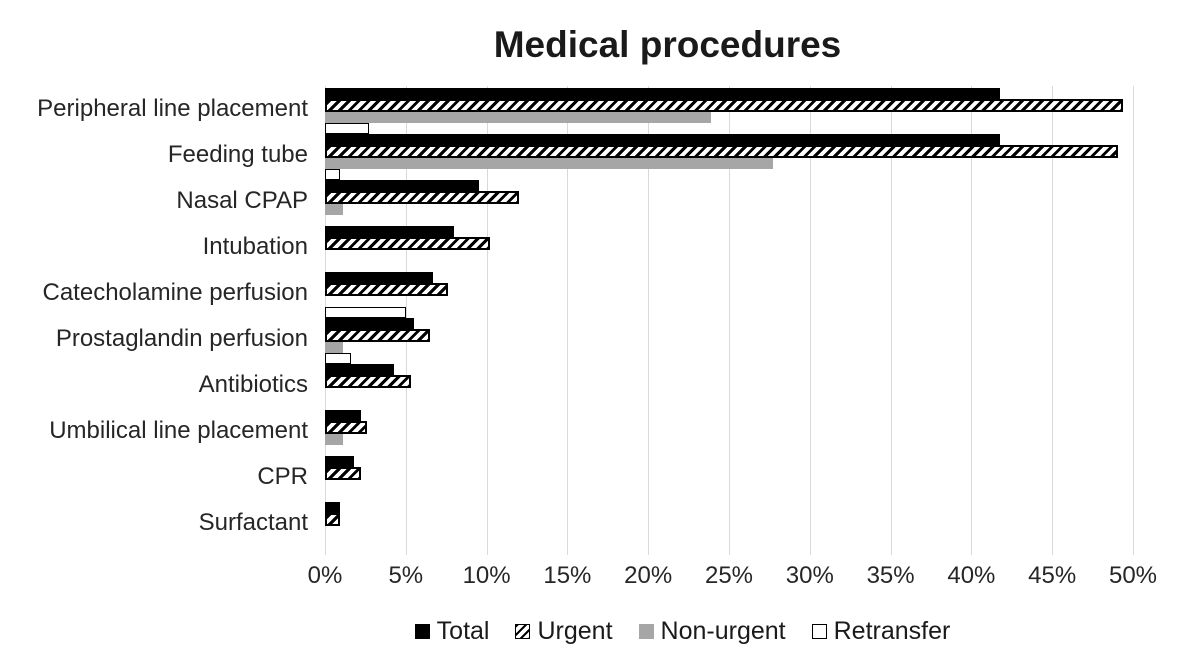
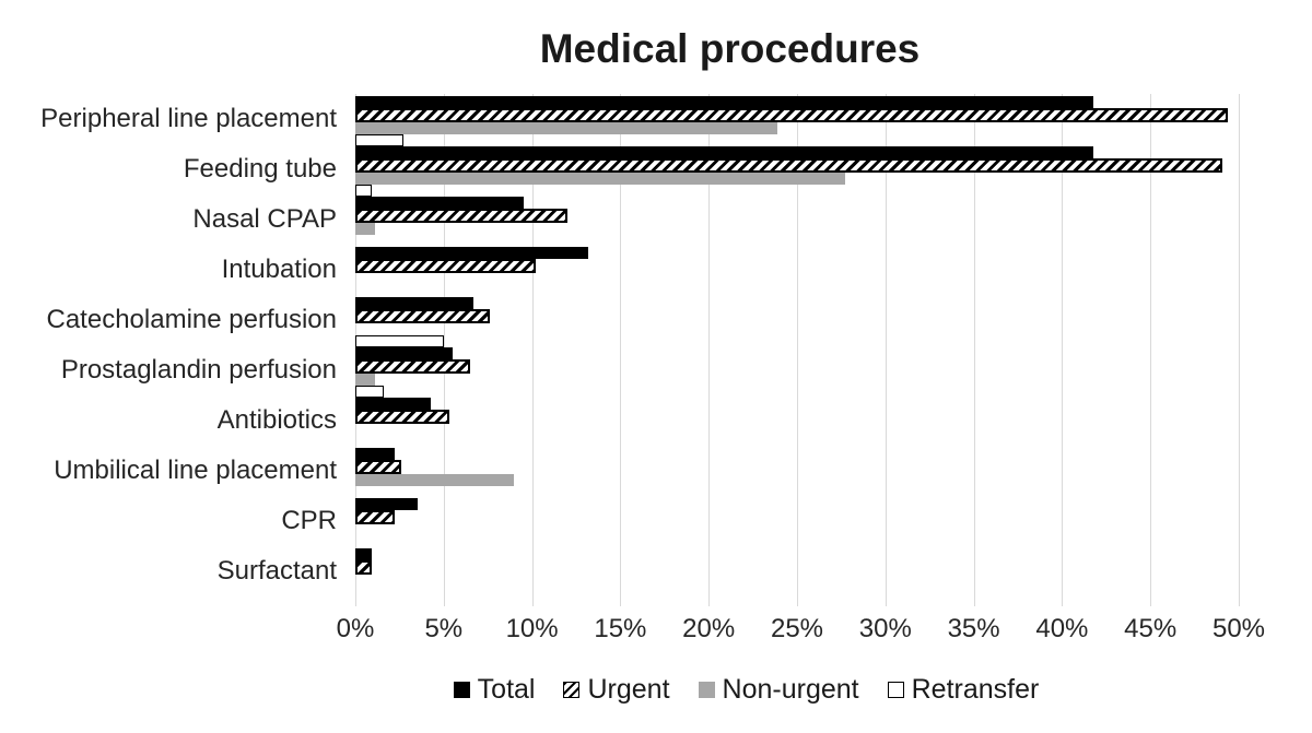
Total/Intubation: 8.0% -> 13.2%
Non-urgent/Umbilical line placement: 1.1% -> 9.0%
Total/CPR: 1.8% -> 3.5%
